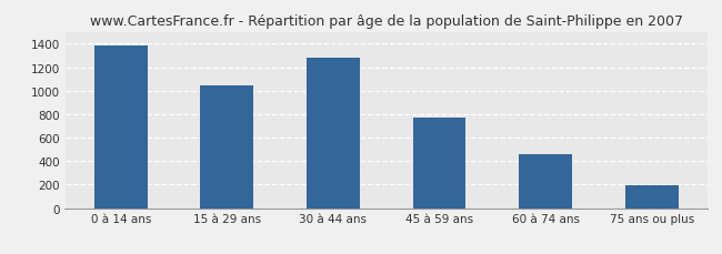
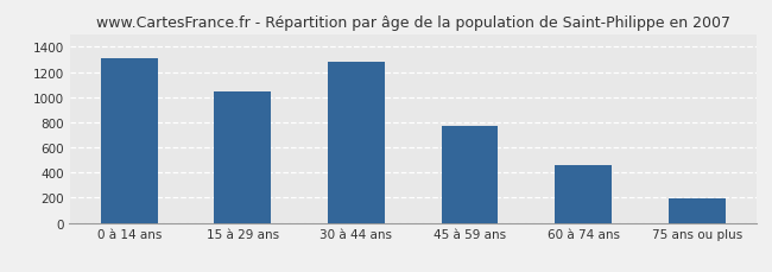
0 à 14 ans: 1380 -> 1310
